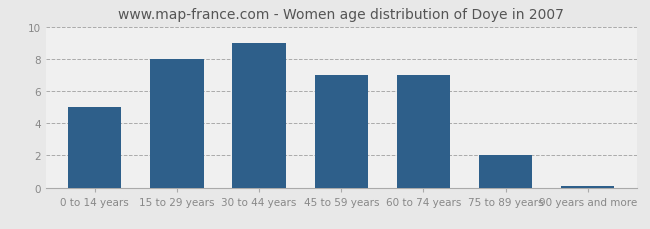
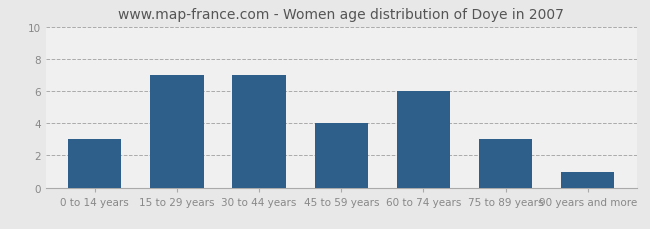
0 to 14 years: 5.0 -> 3.0
15 to 29 years: 8.0 -> 7.0
30 to 44 years: 9.0 -> 7.0
45 to 59 years: 7.0 -> 4.0
60 to 74 years: 7.0 -> 6.0
75 to 89 years: 2.0 -> 3.0
90 years and more: 0.1 -> 1.0
